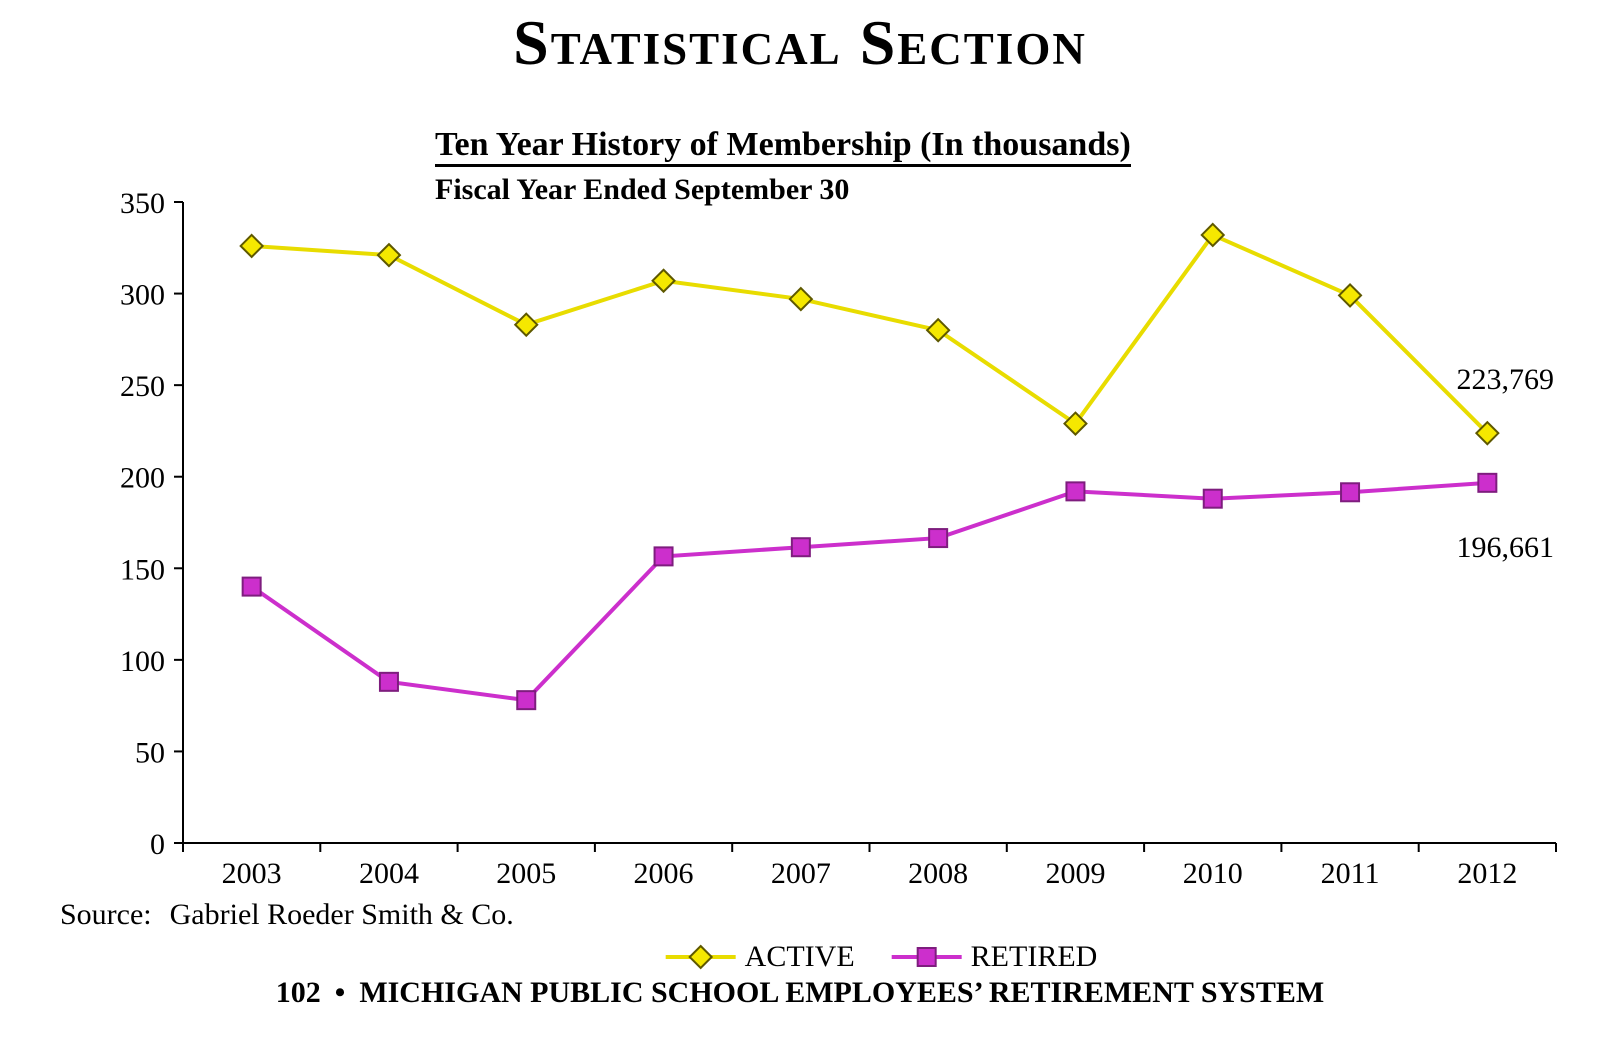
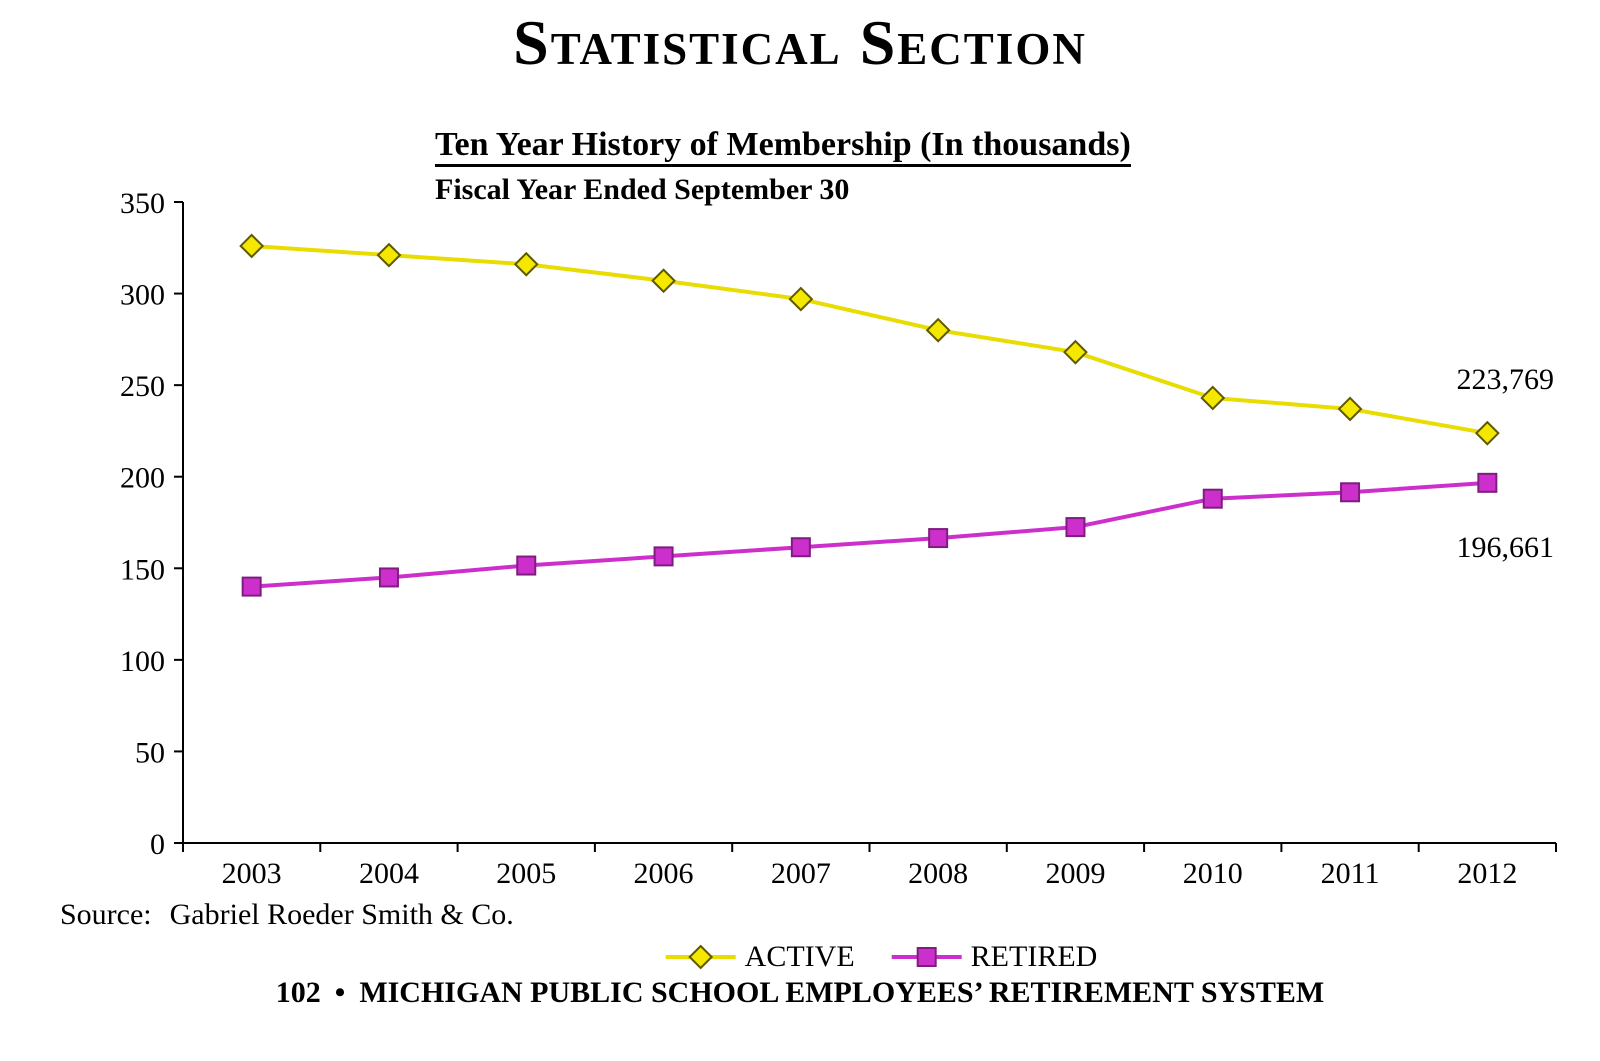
RETIRED/2004: 88 -> 145
ACTIVE/2005: 283 -> 316
RETIRED/2005: 78 -> 152
ACTIVE/2009: 229 -> 268
RETIRED/2009: 192 -> 172
ACTIVE/2010: 332 -> 243
ACTIVE/2011: 299 -> 237
